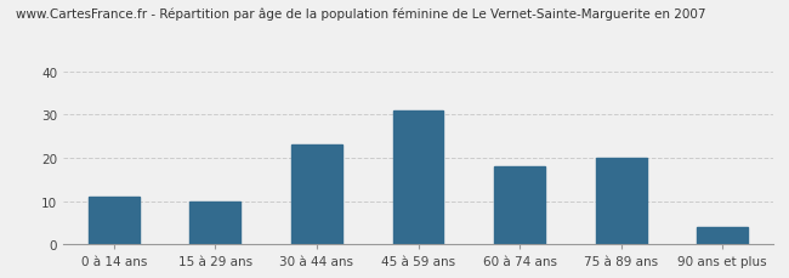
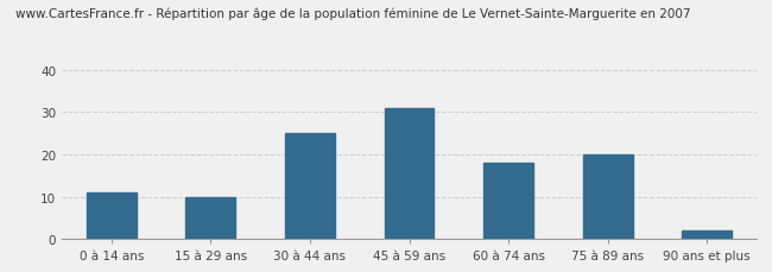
30 à 44 ans: 23 -> 25
90 ans et plus: 4 -> 2
